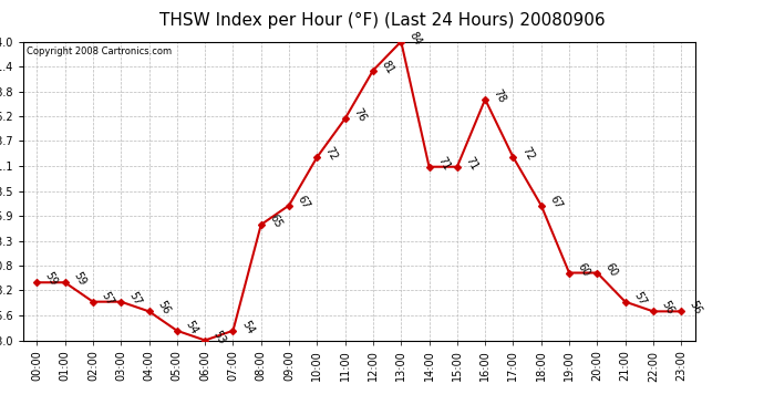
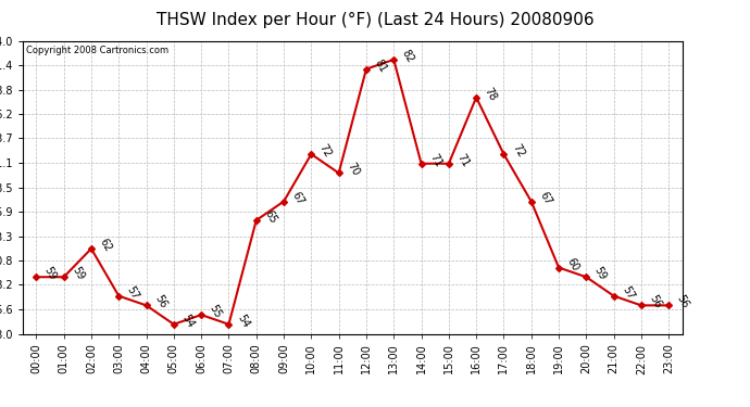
02:00: 57 -> 62
06:00: 53 -> 55
11:00: 76 -> 70
13:00: 84 -> 82
20:00: 60 -> 59
